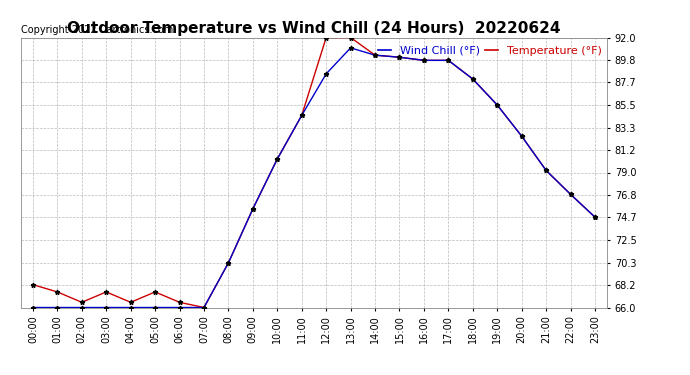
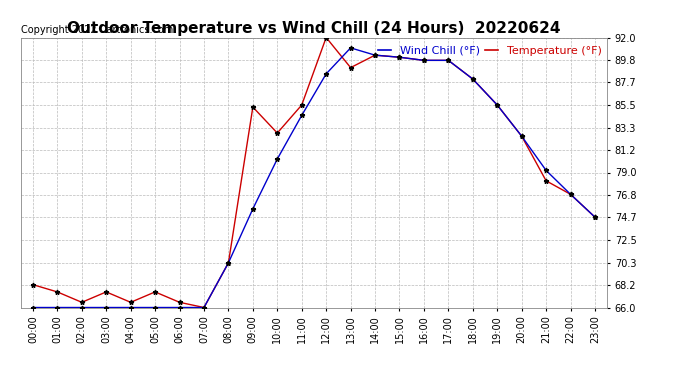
Temperature (°F)/09:00: 75.5 -> 85.3
Temperature (°F)/10:00: 80.3 -> 82.8
Temperature (°F)/11:00: 84.5 -> 85.5
Temperature (°F)/13:00: 92.0 -> 89.1
Temperature (°F)/21:00: 79.2 -> 78.2
